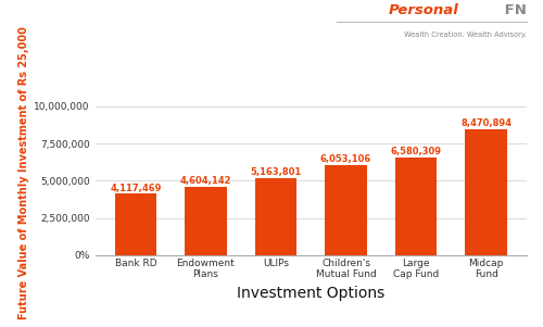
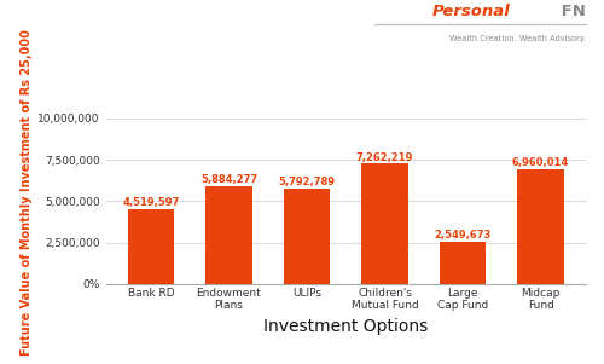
Bank RD: 4,117,469 -> 4,519,597
Endowment Plans: 4,604,142 -> 5,884,277
ULIPs: 5,163,801 -> 5,792,789
Children's Mutual Fund: 6,053,106 -> 7,262,219
Large Cap Fund: 6,580,309 -> 2,549,673
Midcap Fund: 8,470,894 -> 6,960,014
